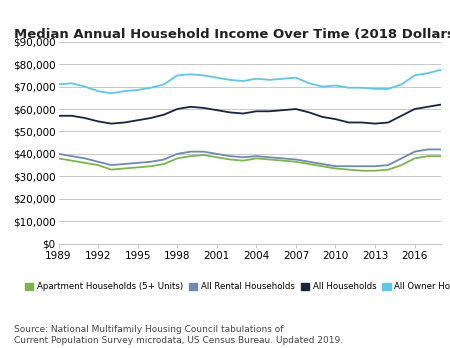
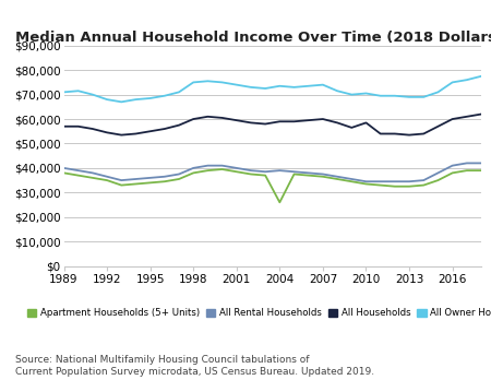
Apartment Households (5+ Units)/2004: $38,000 -> $26,000
All Households/2010: $55,500 -> $58,500
